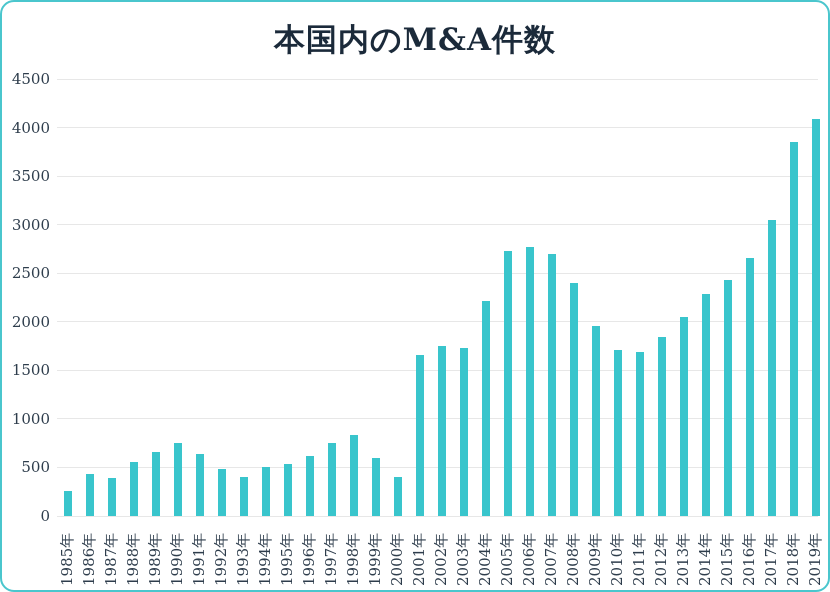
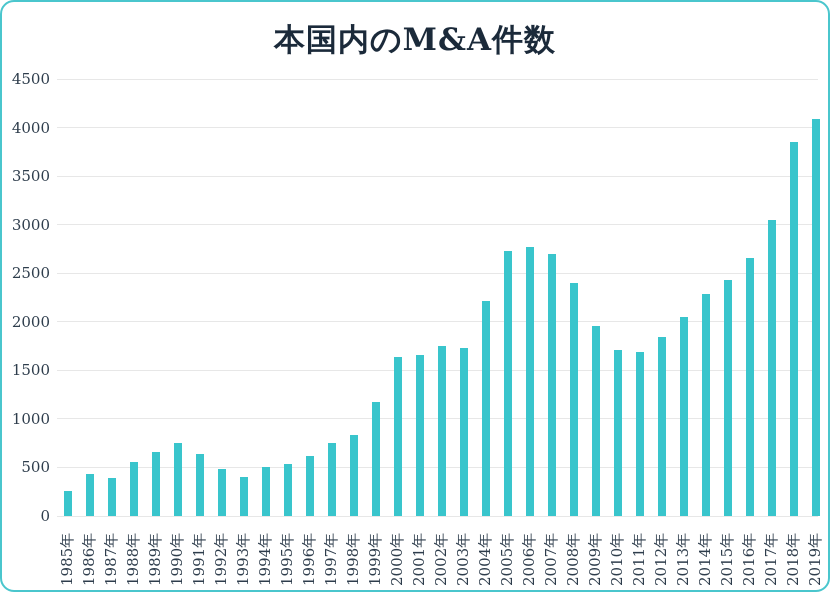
1999年: 600 -> 1200
2000年: 400 -> 1600
